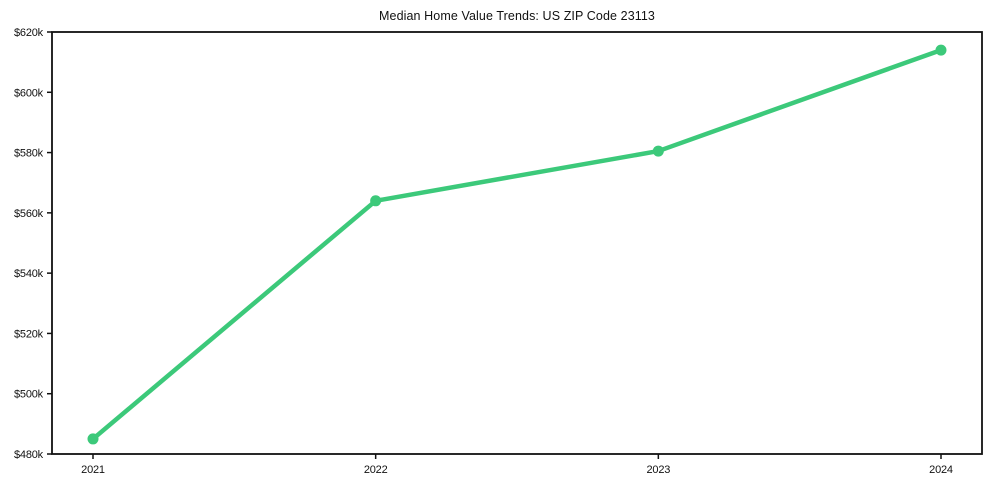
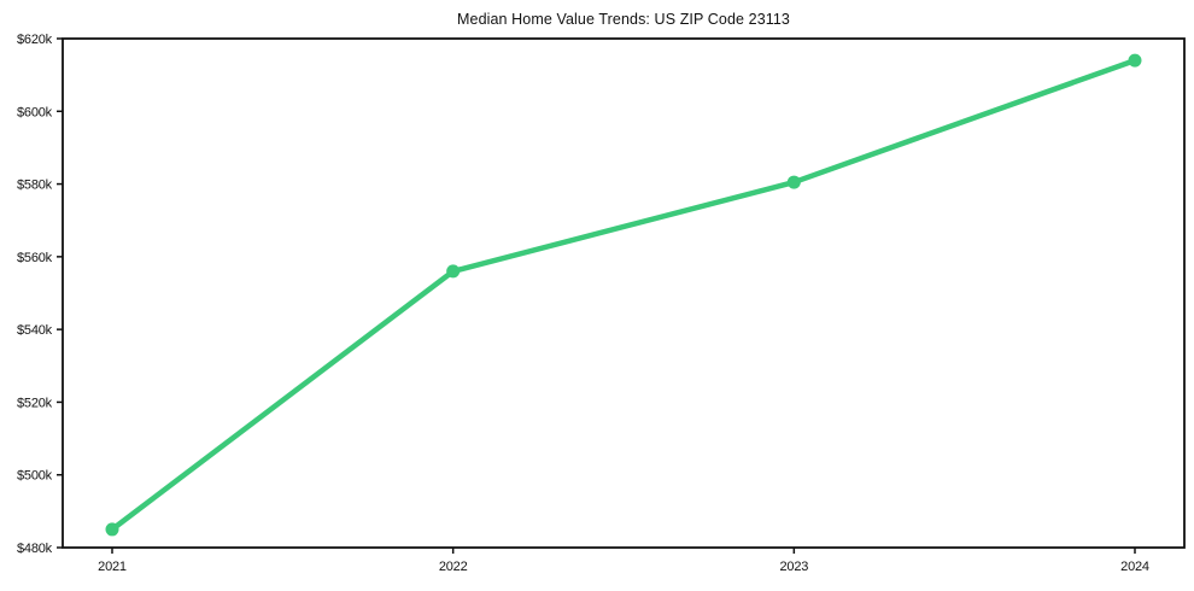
2022: $564k -> $556k
